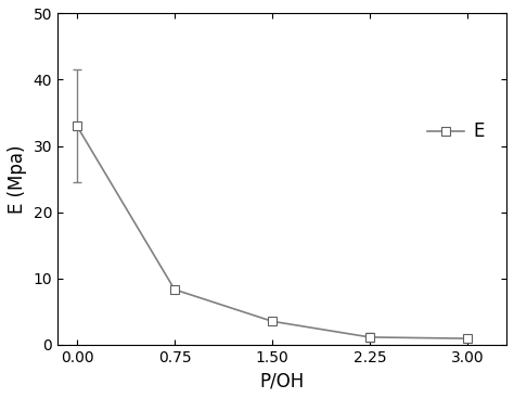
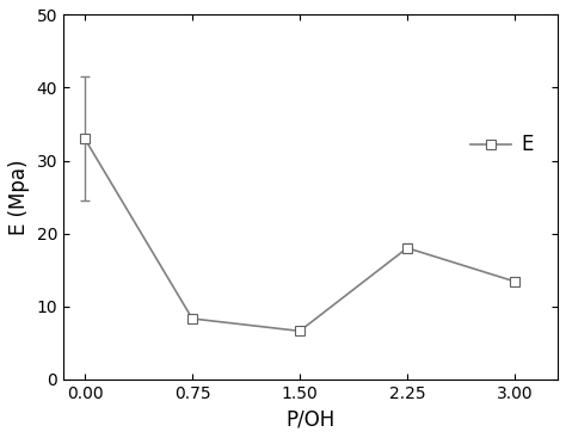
1.50: 3.5 -> 6.6
2.25: 1.1 -> 18.0
3.00: 0.9 -> 13.4
